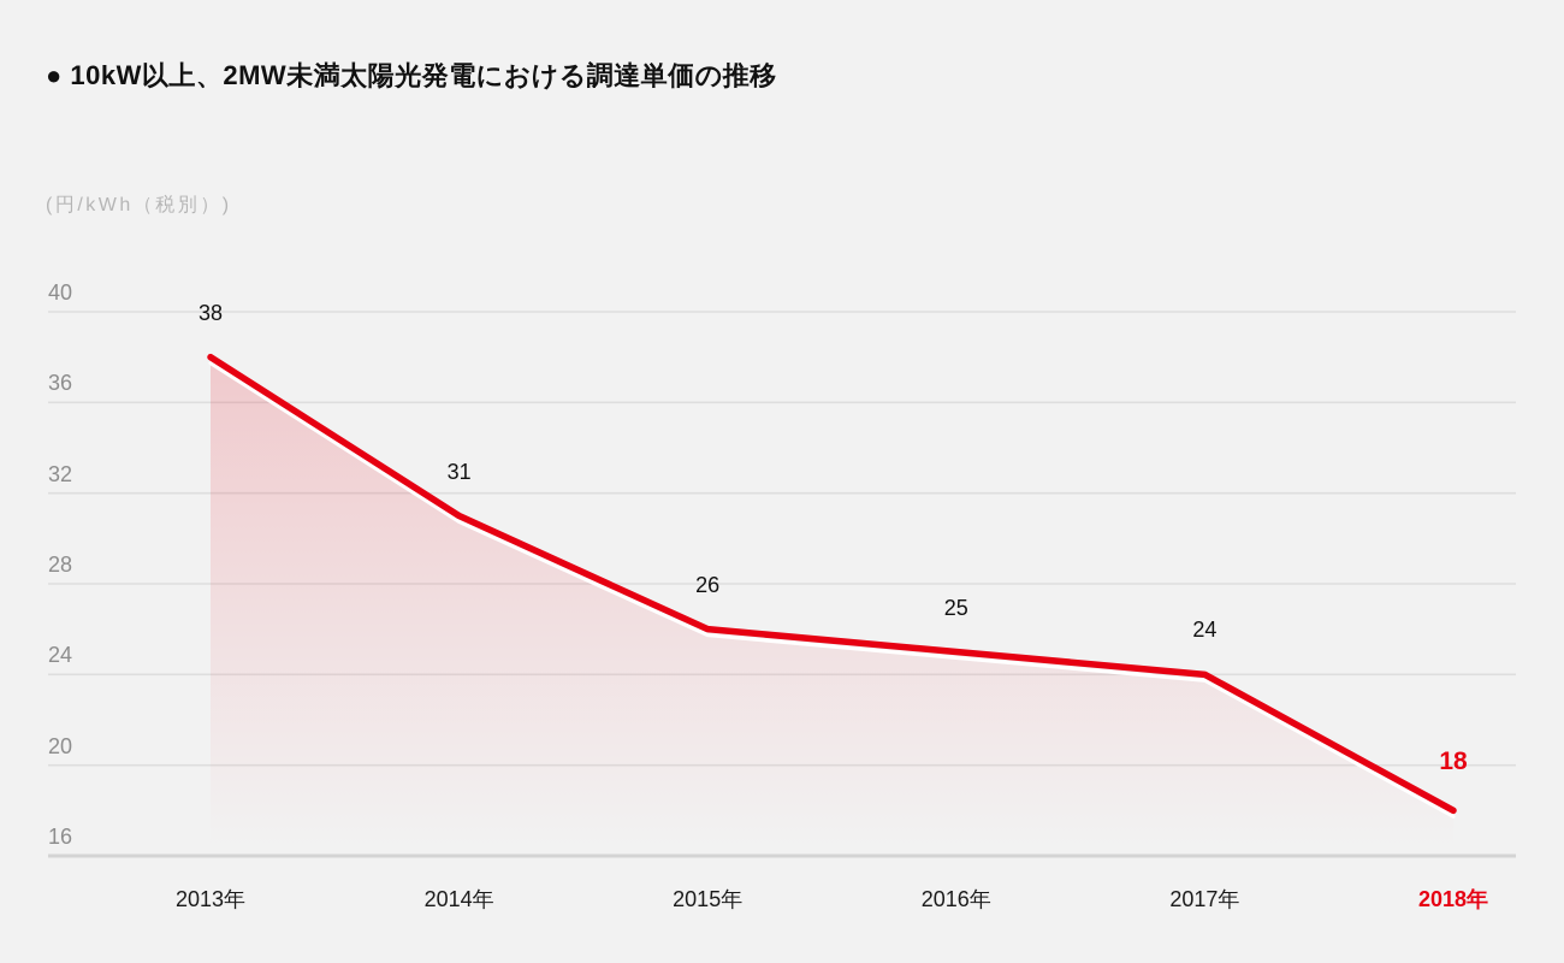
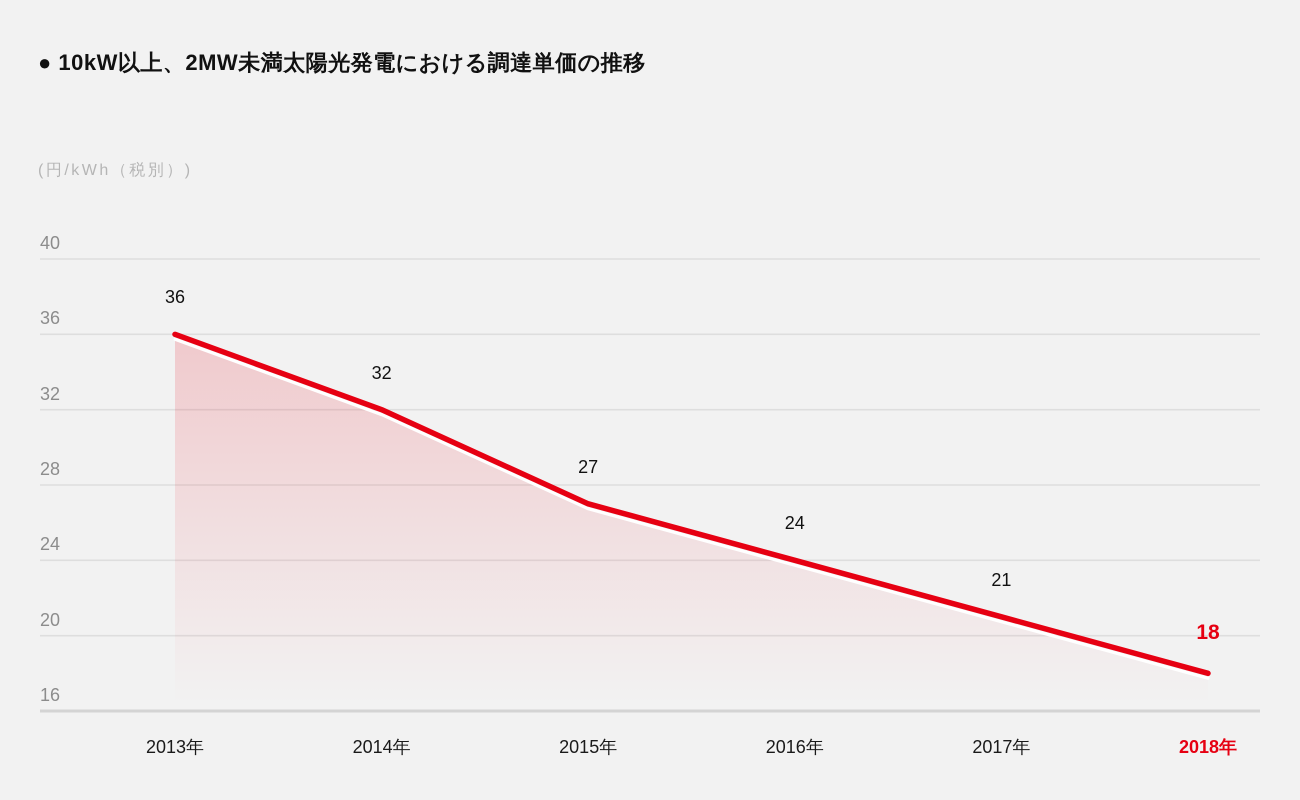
2013年: 38 -> 36
2014年: 31 -> 32
2015年: 26 -> 27
2016年: 25 -> 24
2017年: 24 -> 21
